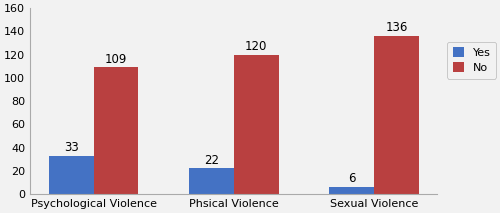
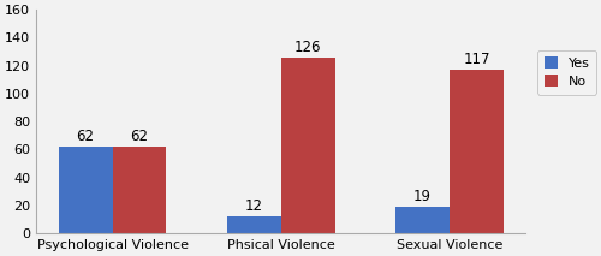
Yes/Psychological Violence: 33 -> 62
No/Psychological Violence: 109 -> 62
Yes/Phsical Violence: 22 -> 12
No/Phsical Violence: 120 -> 126
Yes/Sexual Violence: 6 -> 19
No/Sexual Violence: 136 -> 117
